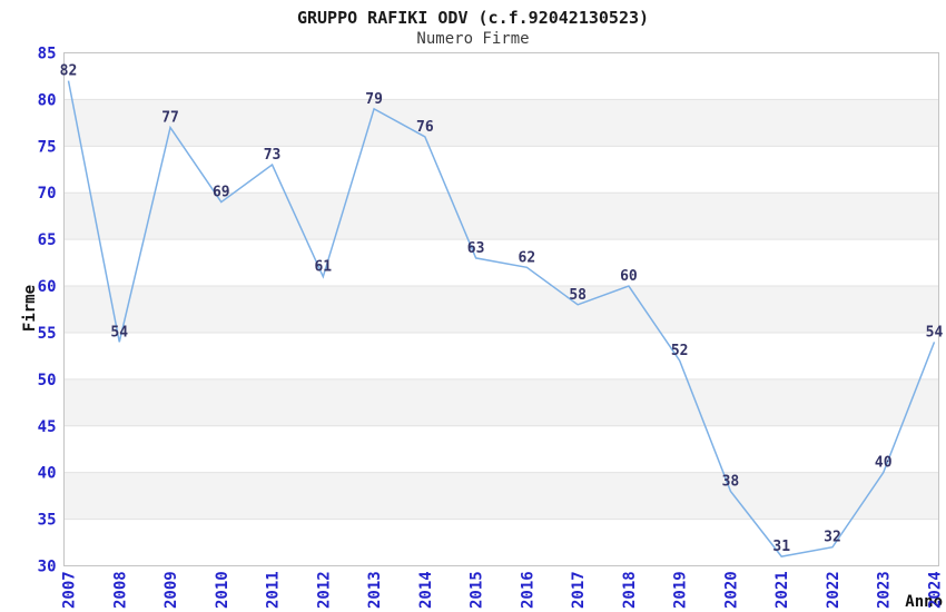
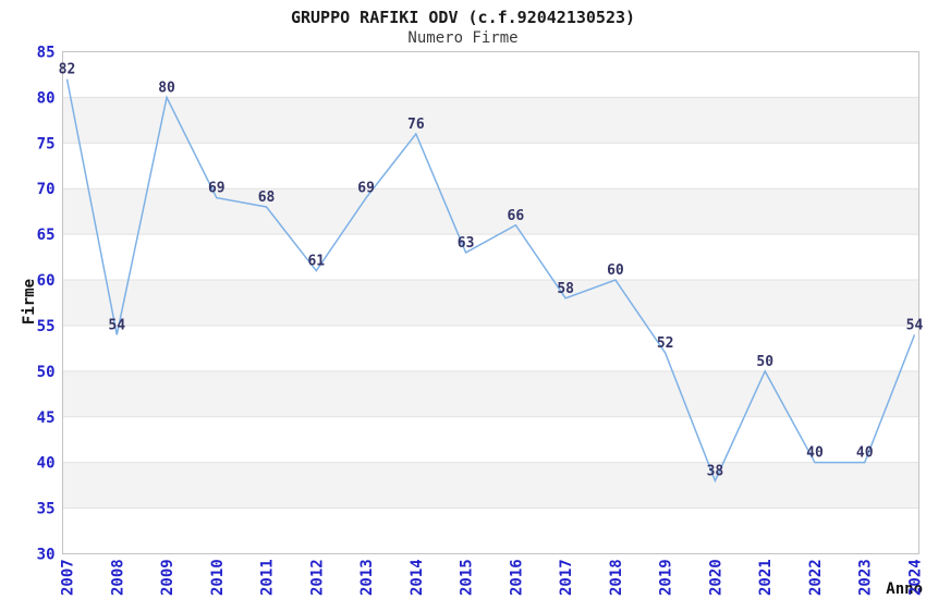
2009: 77 -> 80
2011: 73 -> 68
2013: 79 -> 69
2016: 62 -> 66
2021: 31 -> 50
2022: 32 -> 40
